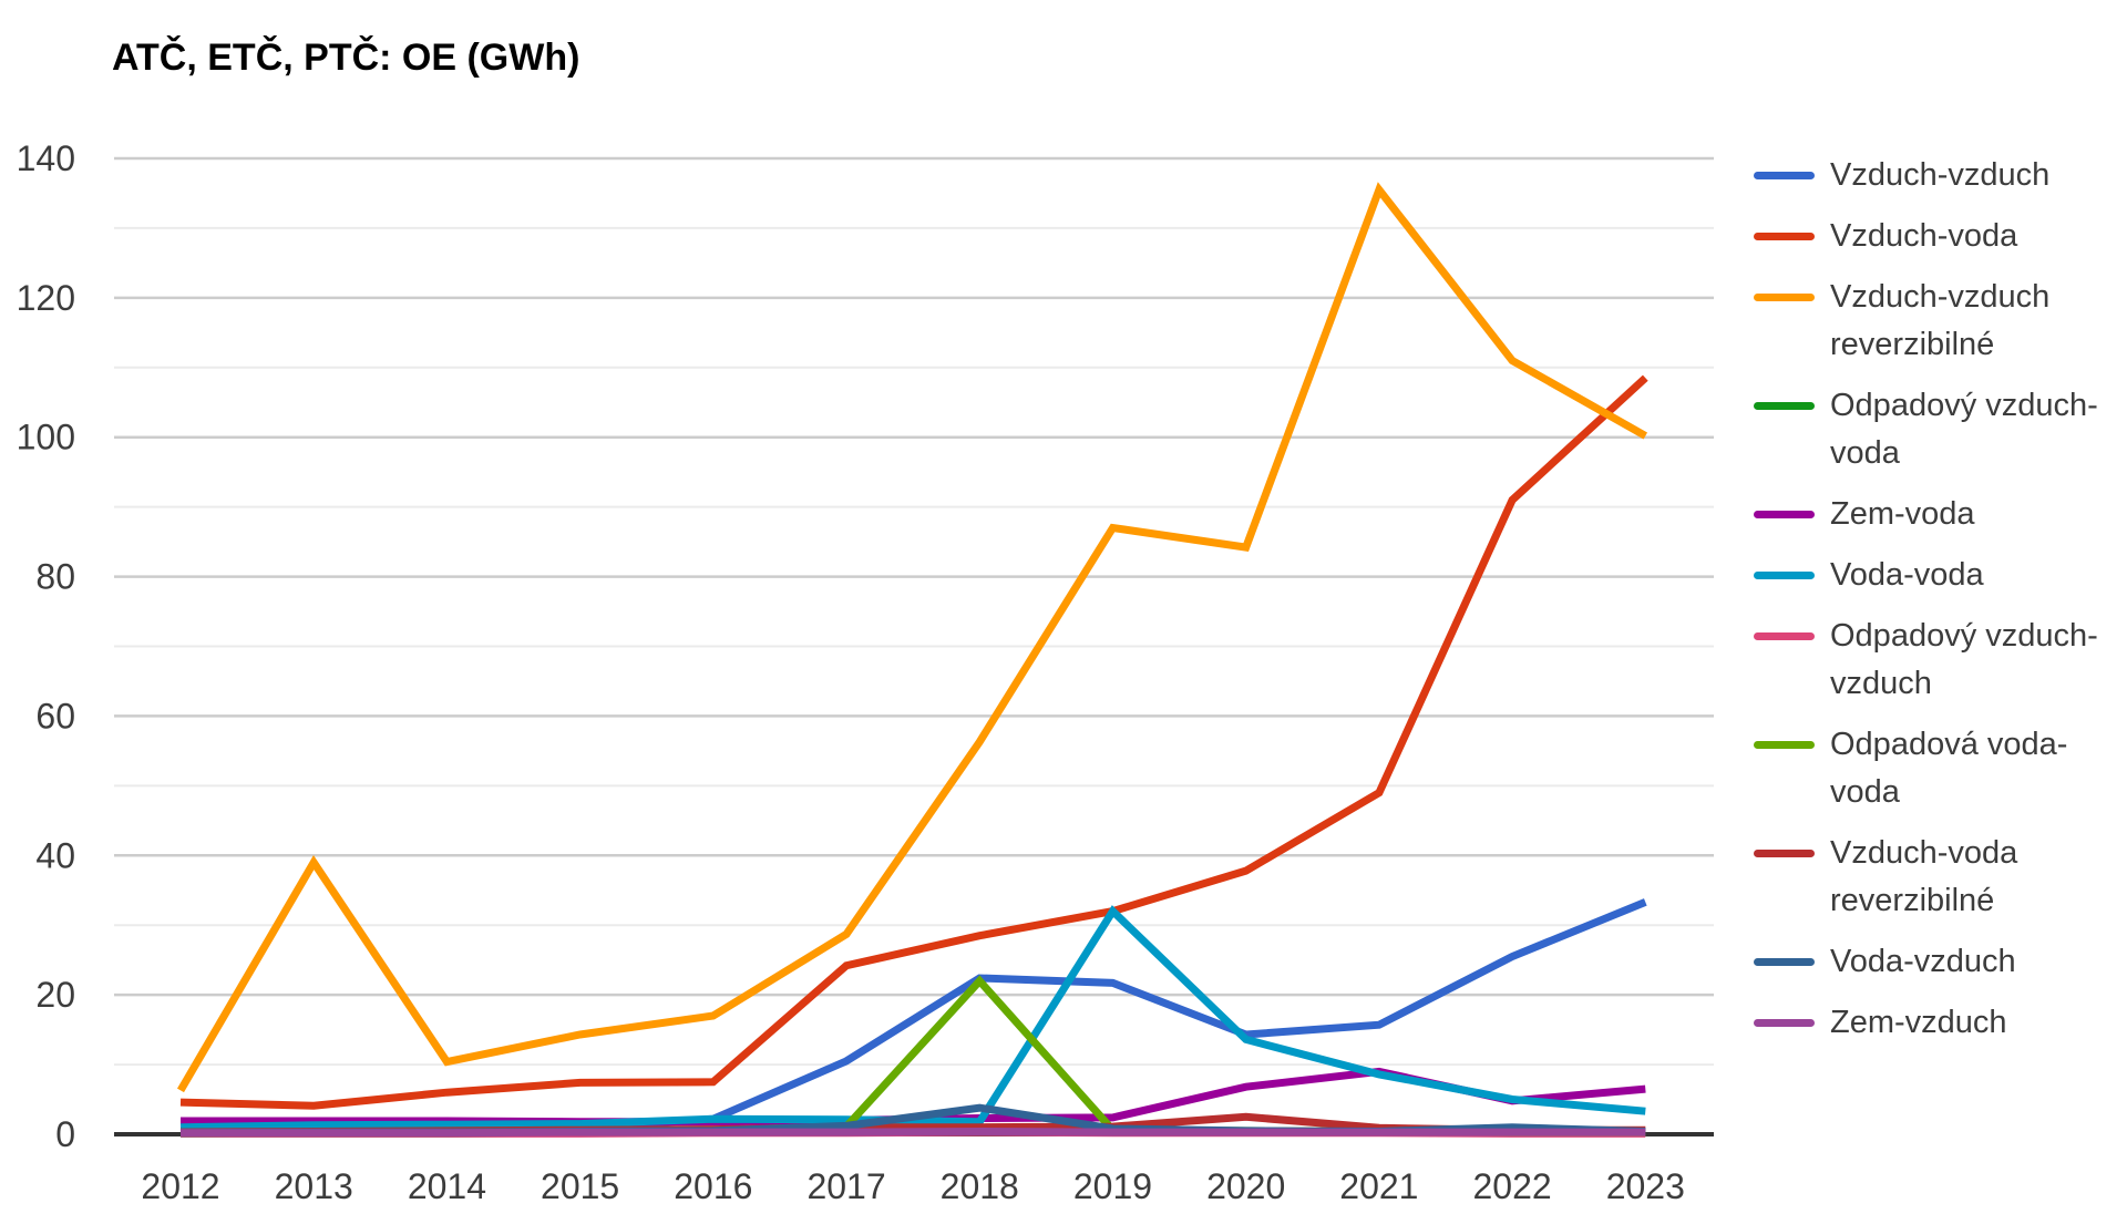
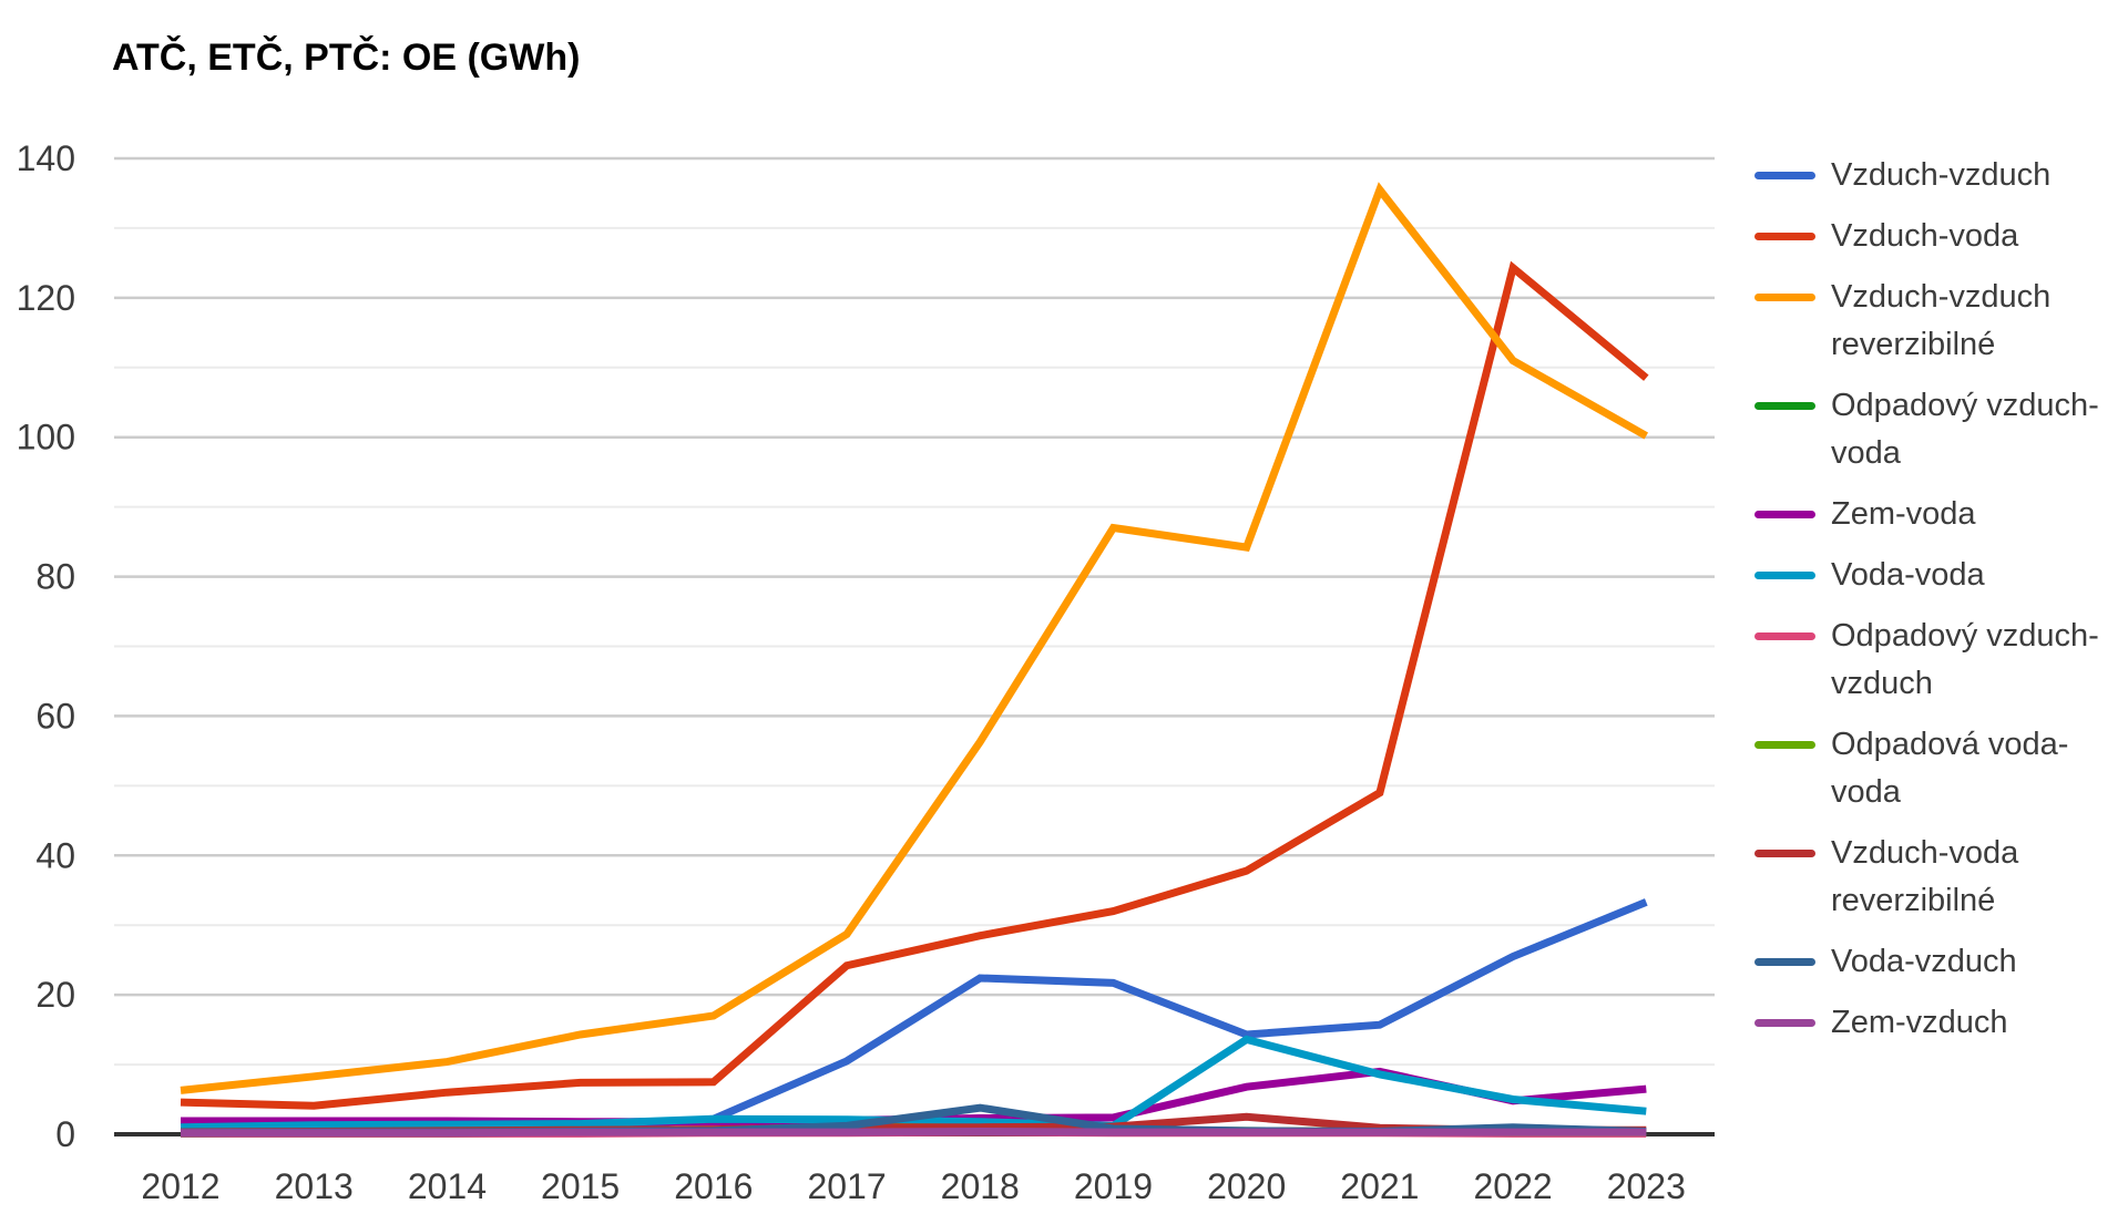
Vzduch-vzduch reverzibilné/2013: 39 -> 8
Odpadová voda-voda/2018: 22 -> 1
Voda-voda/2019: 32 -> 1
Vzduch-voda/2022: 91 -> 124
